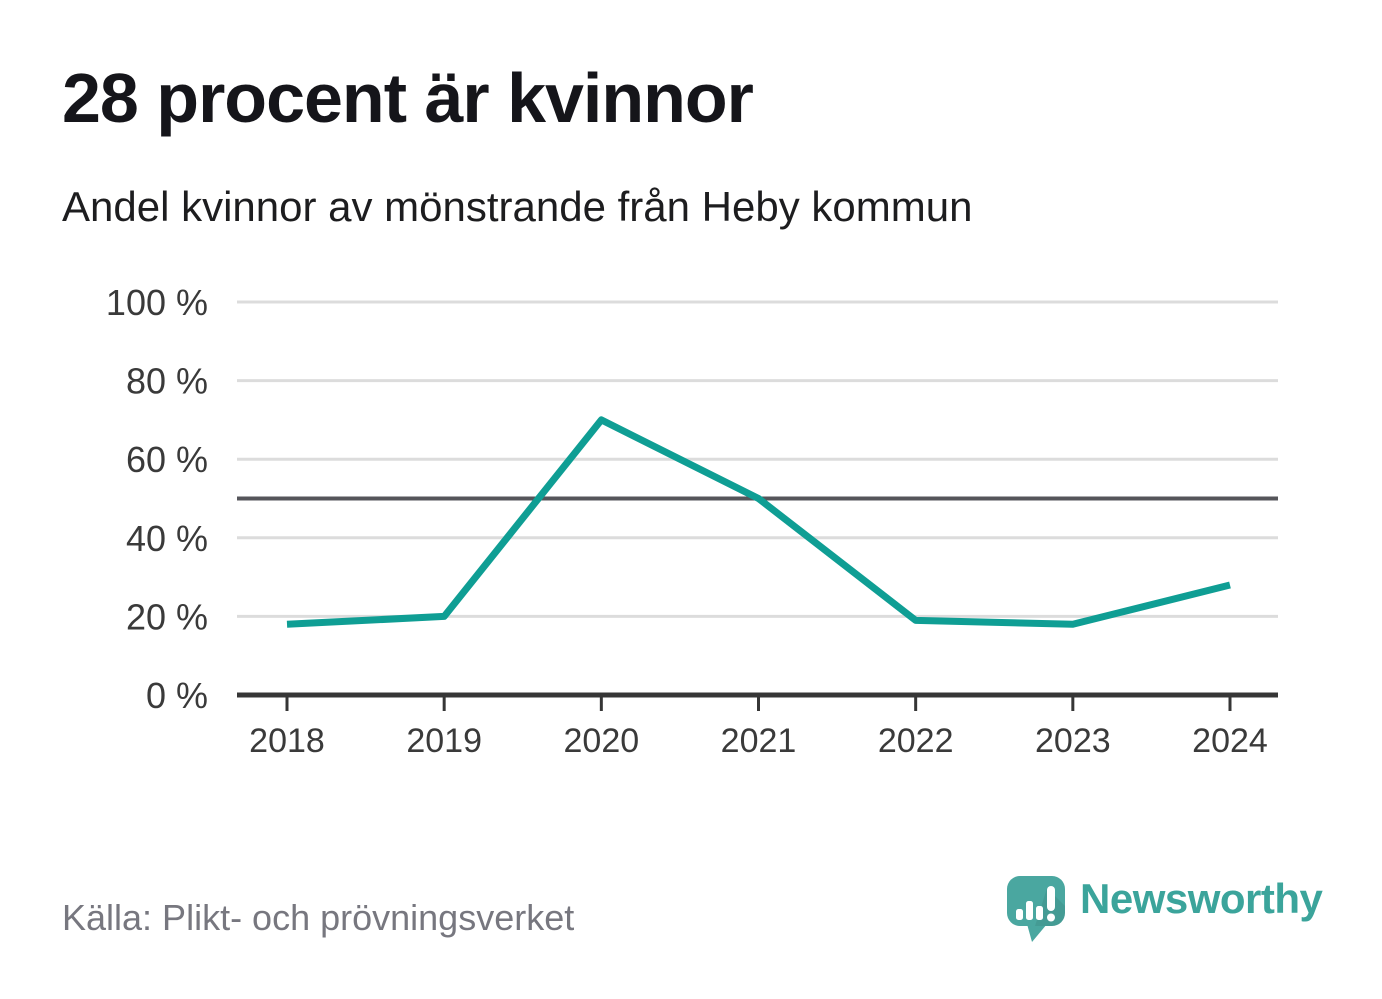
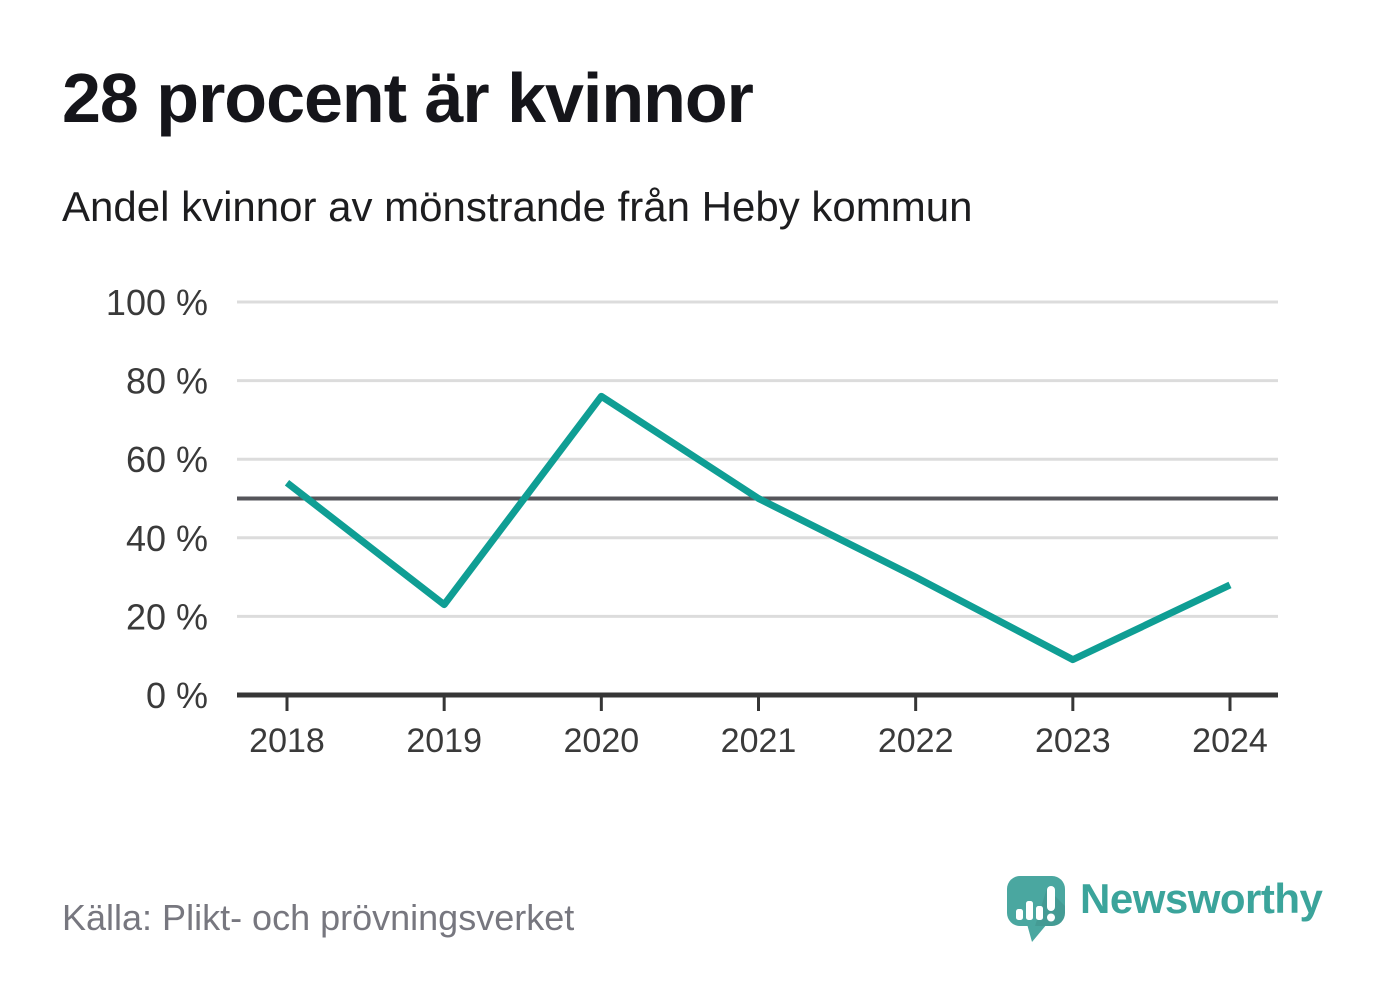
2018: 18% -> 54%
2019: 20% -> 23%
2020: 70% -> 76%
2022: 19% -> 30%
2023: 18% -> 9%
